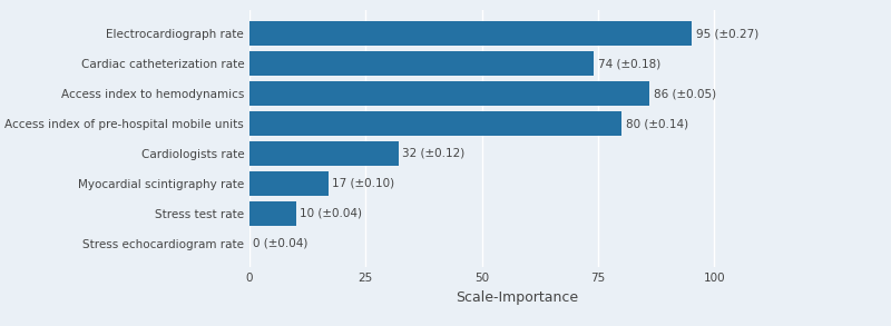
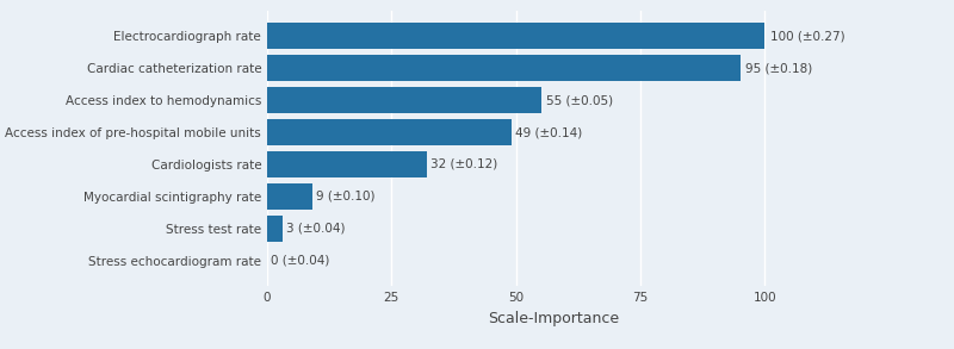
Electrocardiograph rate: 95 -> 100
Cardiac catheterization rate: 74 -> 95
Access index to hemodynamics: 86 -> 55
Access index of pre-hospital mobile units: 80 -> 49
Myocardial scintigraphy rate: 17 -> 9
Stress test rate: 10 -> 3
